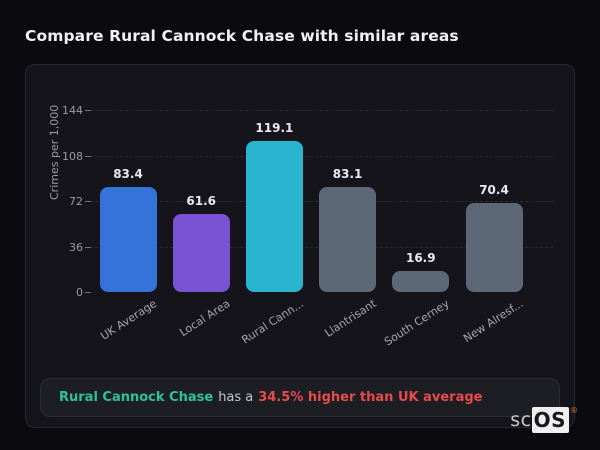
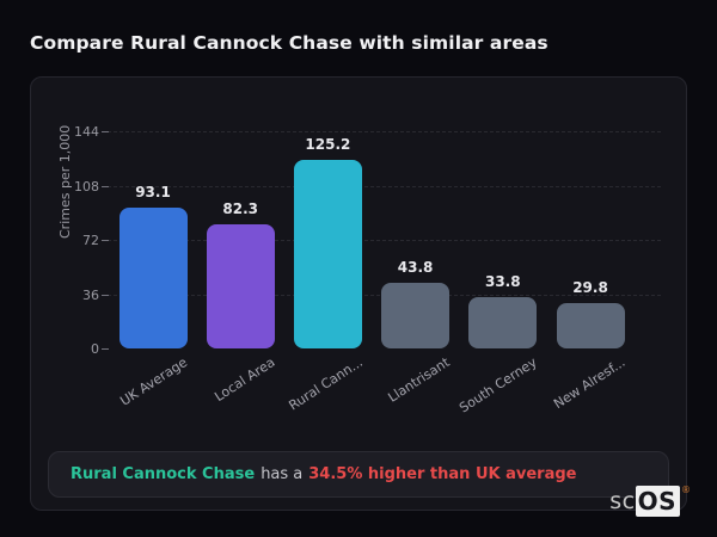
UK Average: 83.4 -> 93.1
Local Area: 61.6 -> 82.3
Rural Cann...: 119.1 -> 125.2
Llantrisant: 83.1 -> 43.8
South Cerney: 16.9 -> 33.8
New Alresf...: 70.4 -> 29.8
